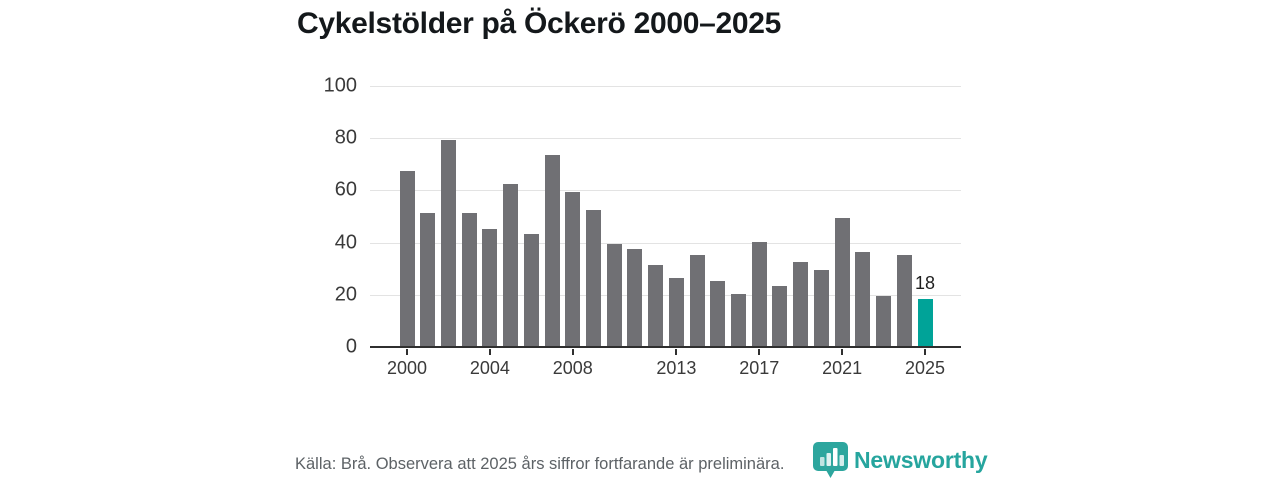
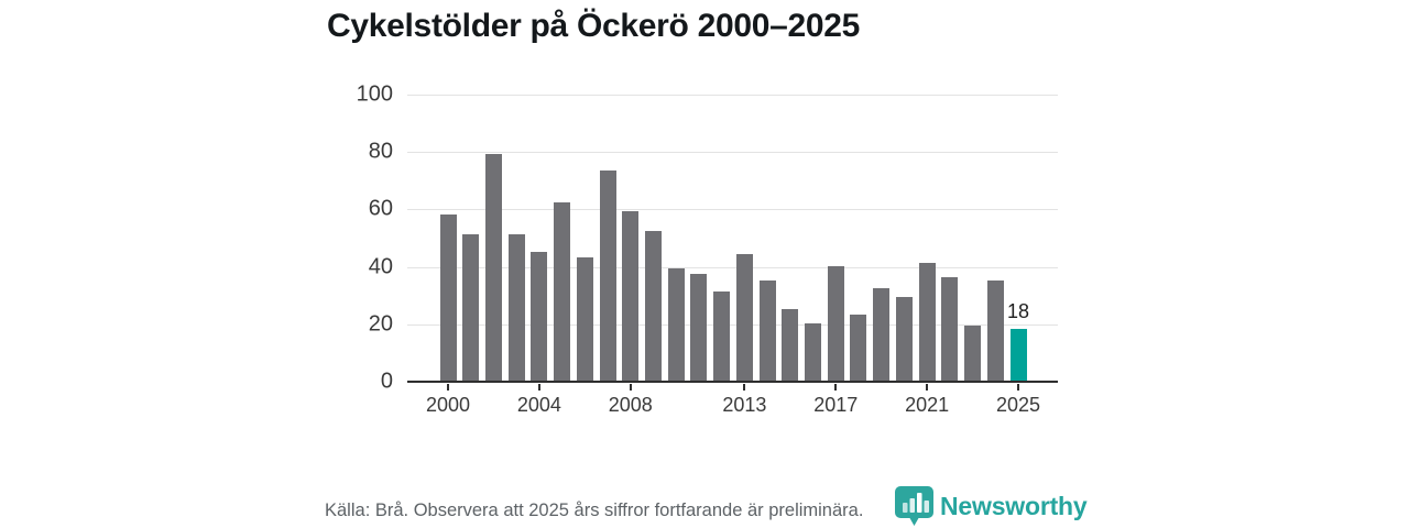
2000: 67 -> 58
2013: 26 -> 44
2021: 49 -> 41
